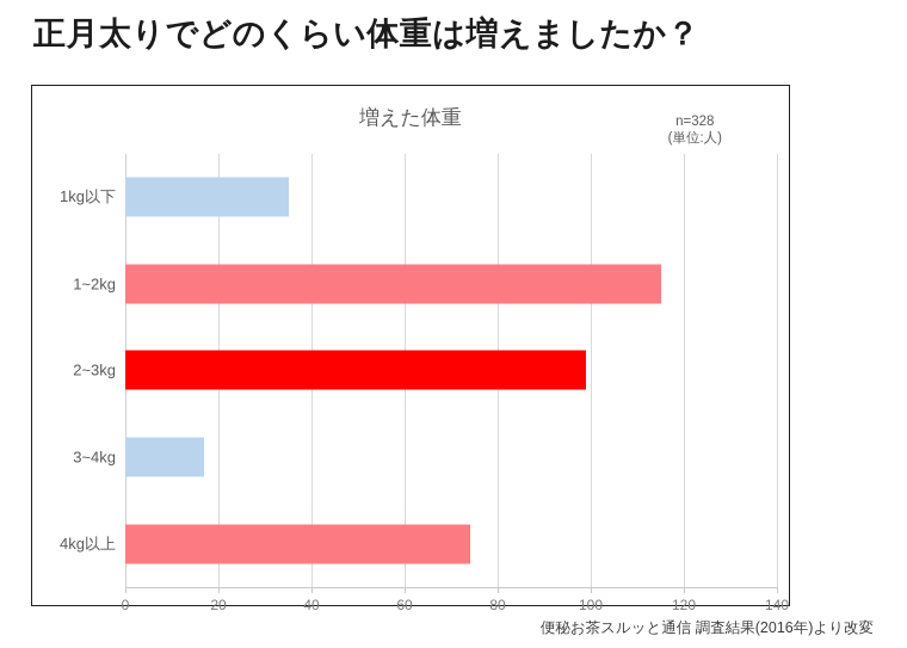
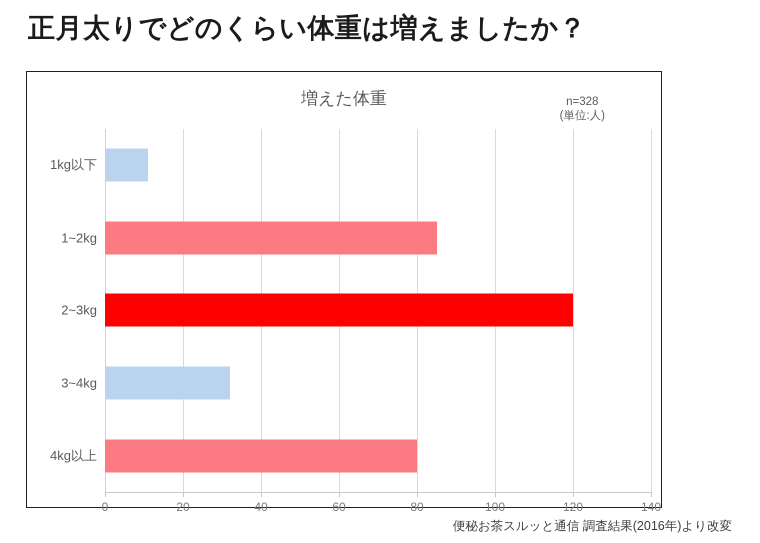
1kg以下: 35 -> 11
1~2kg: 115 -> 85
2~3kg: 99 -> 120
3~4kg: 17 -> 32
4kg以上: 74 -> 80
